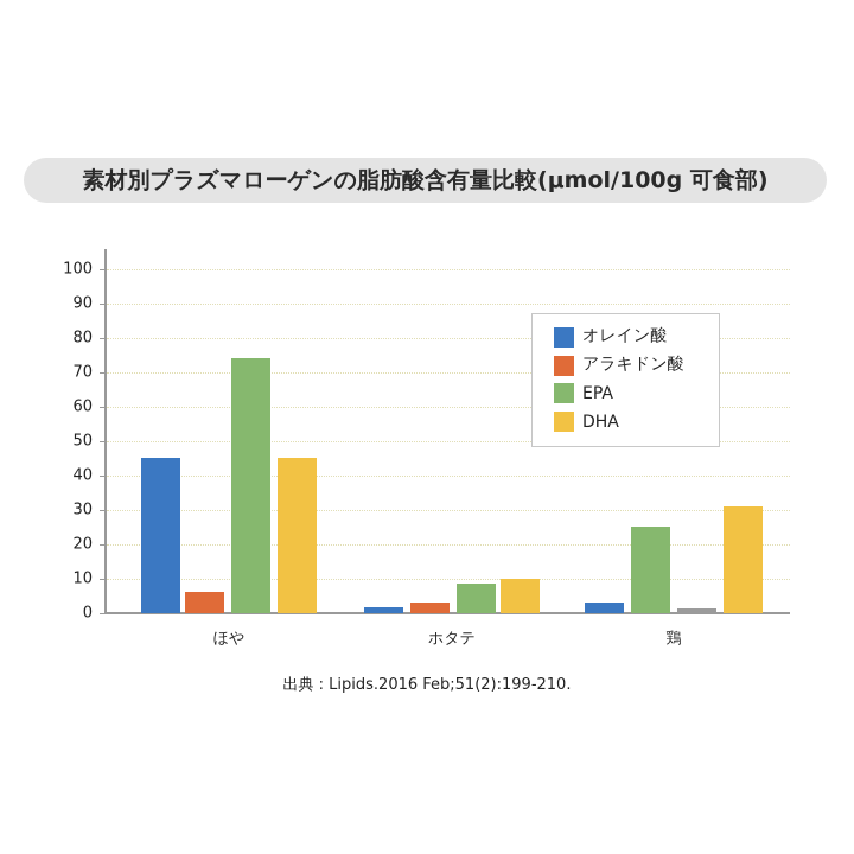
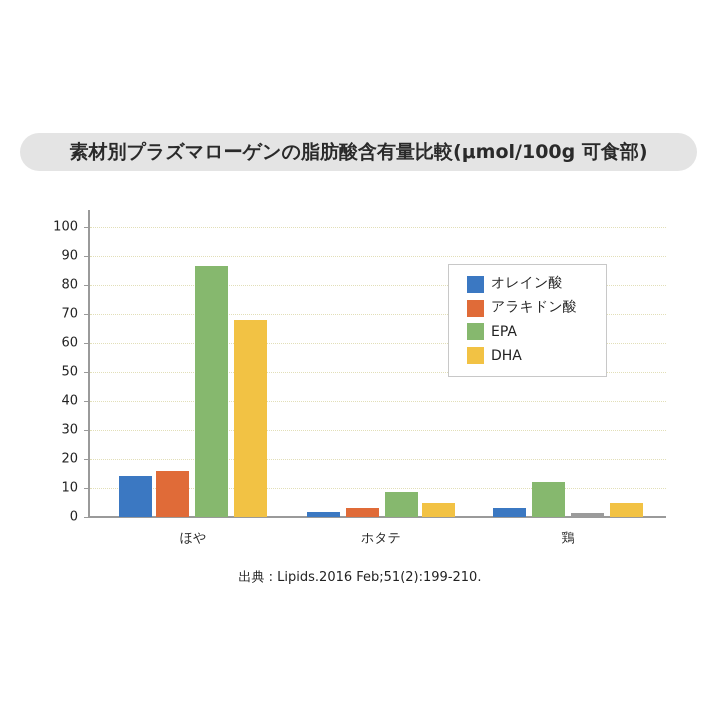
オレイン酸/ほや: 45 -> 14
アラキドン酸/ほや: 6 -> 16
EPA/ほや: 74 -> 86
DHA/ほや: 45 -> 68
DHA/ホタテ: 10 -> 5
EPA/鶏: 25 -> 12
DHA/鶏: 31 -> 5
